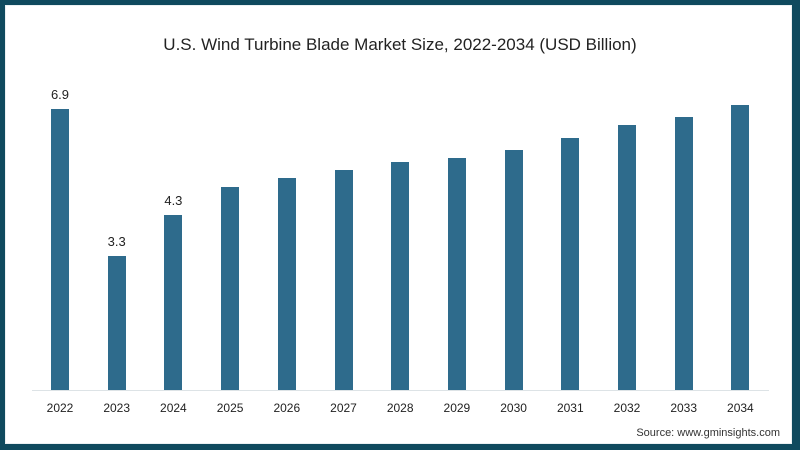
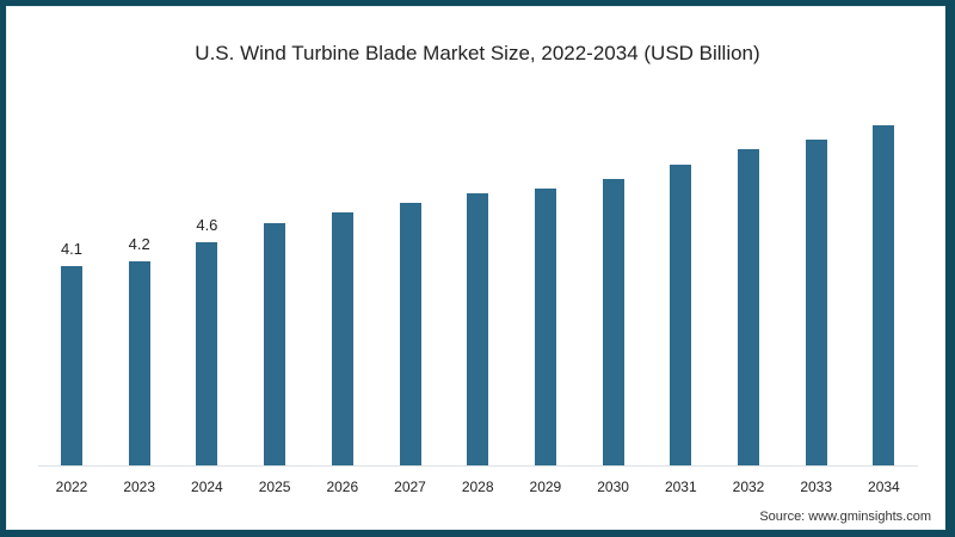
2022: 6.9 -> 4.1
2023: 3.3 -> 4.2
2024: 4.3 -> 4.6
